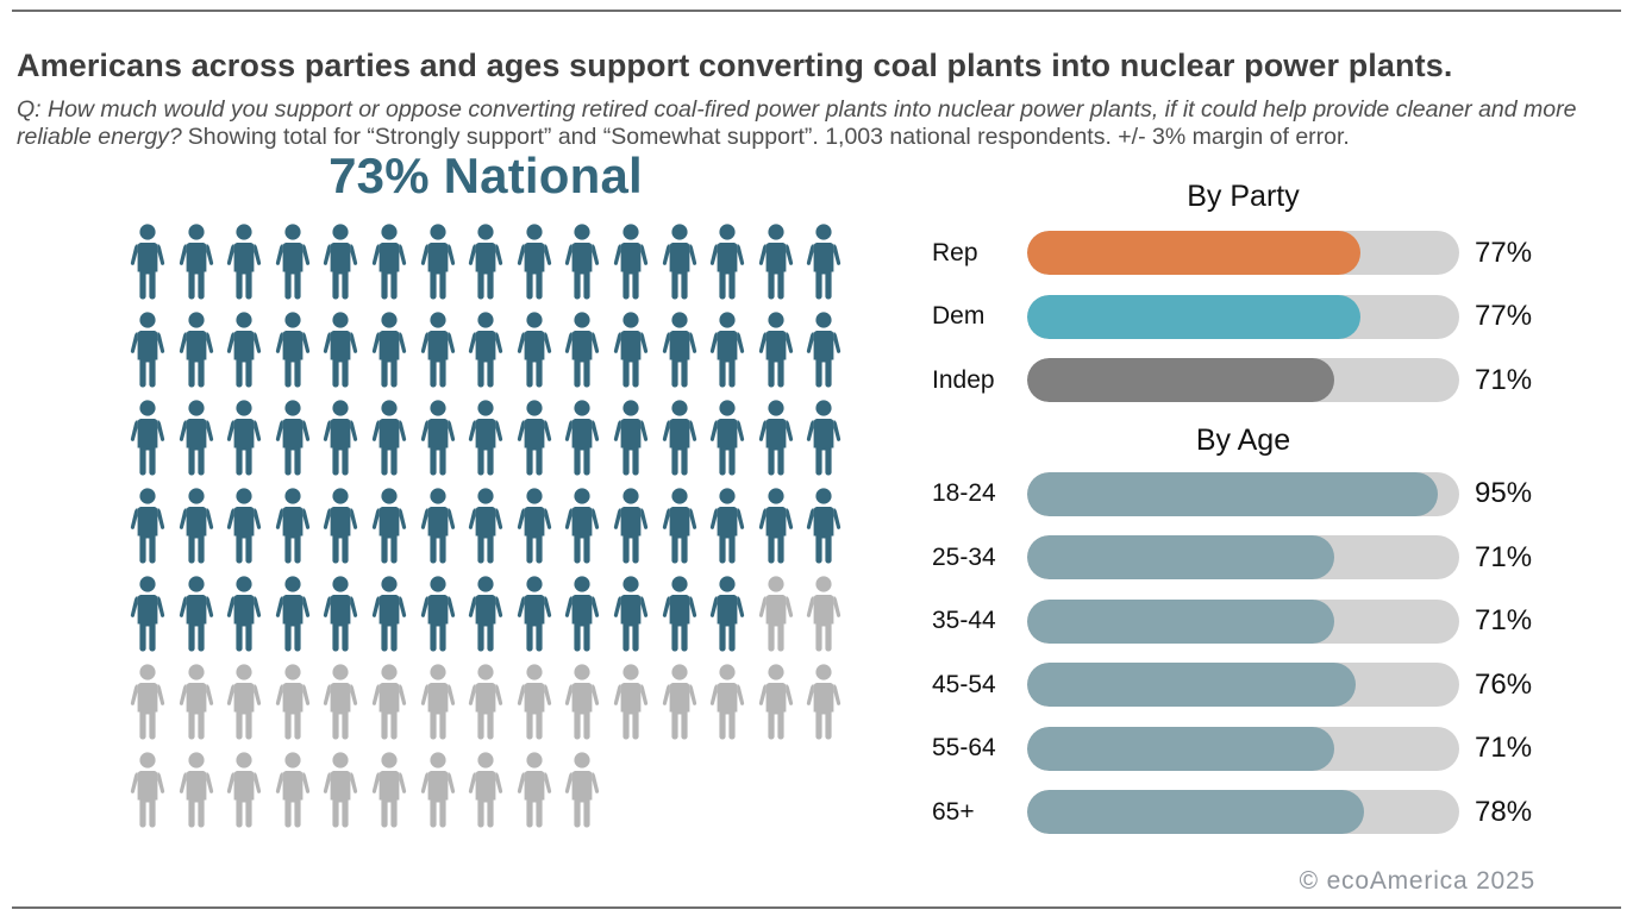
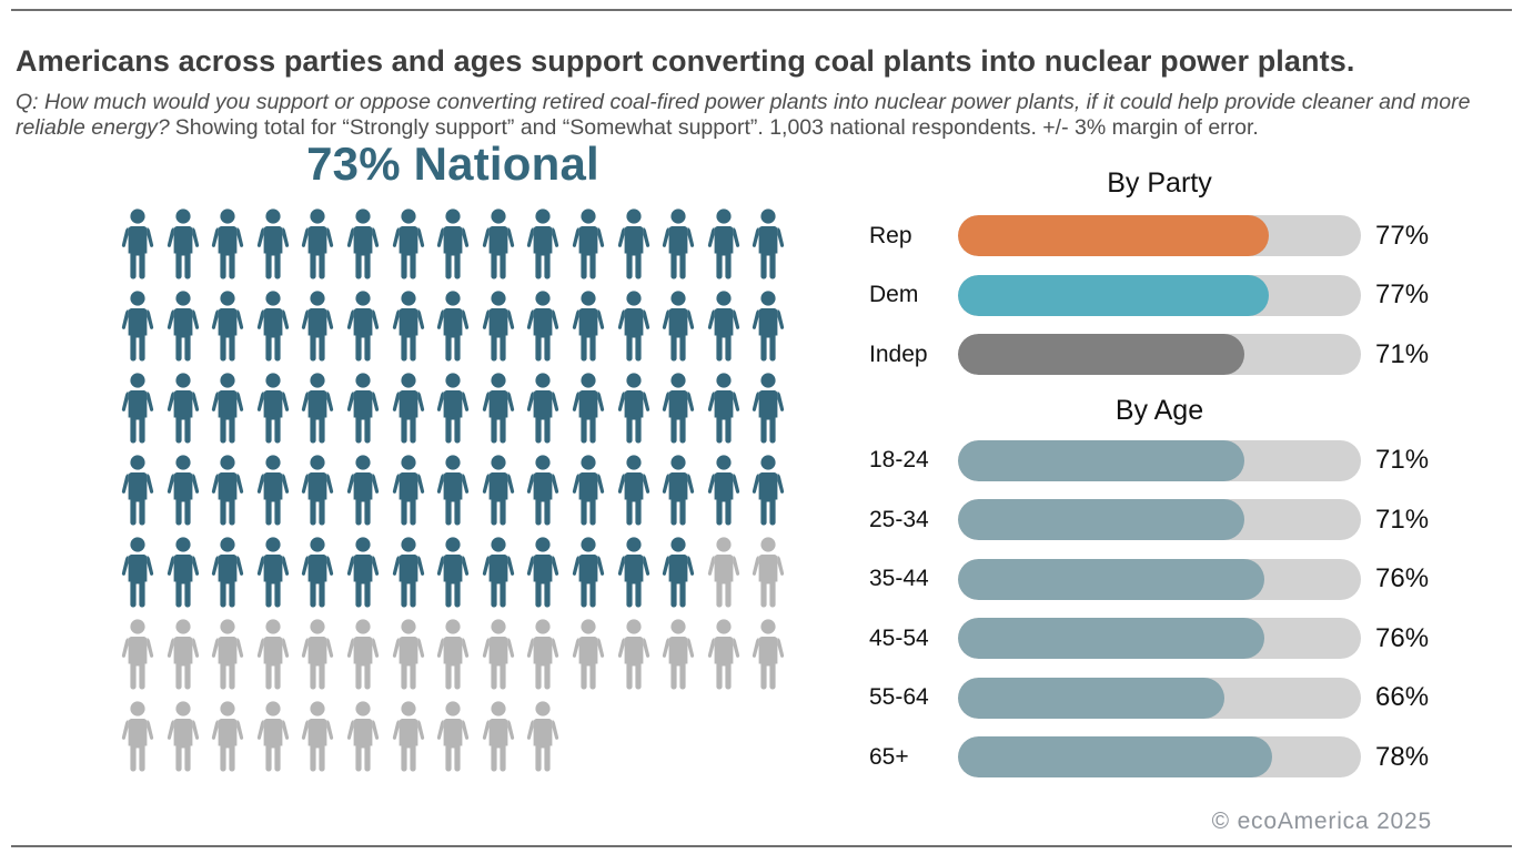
By Age/18-24: 95% -> 71%
By Age/35-44: 71% -> 76%
By Age/55-64: 71% -> 66%
